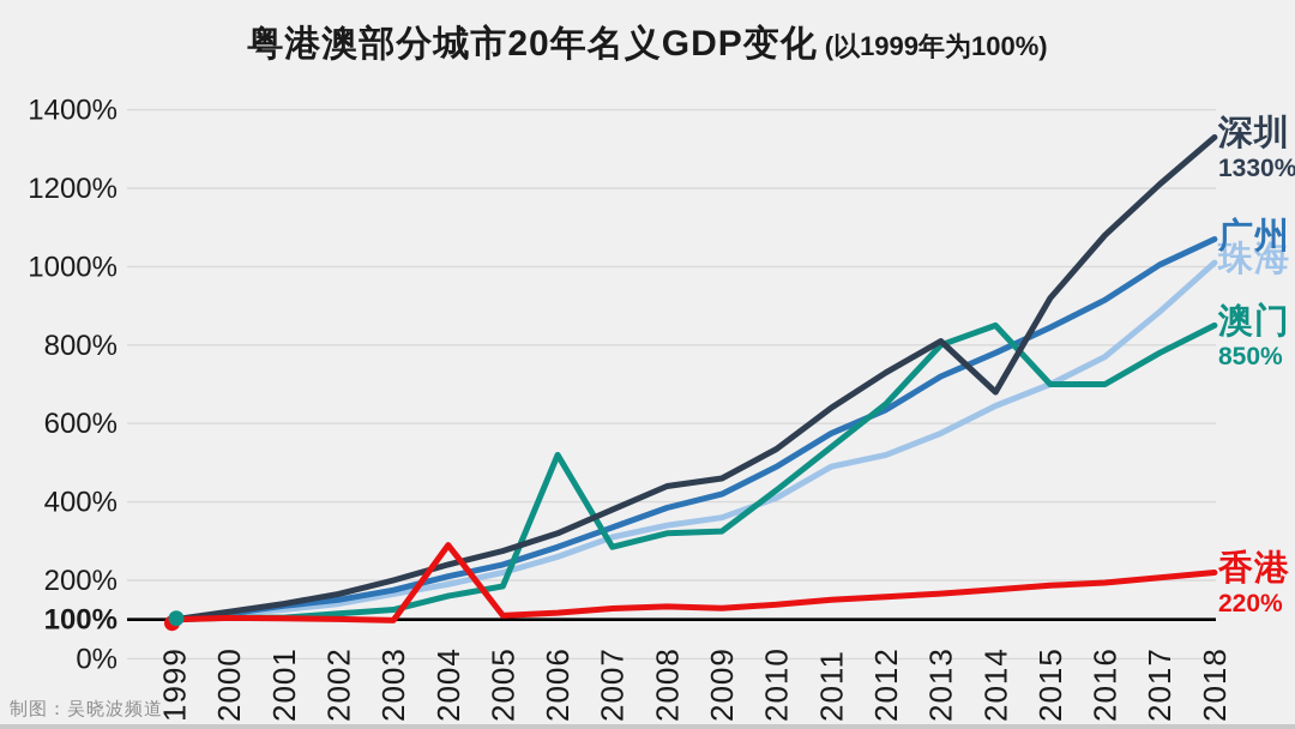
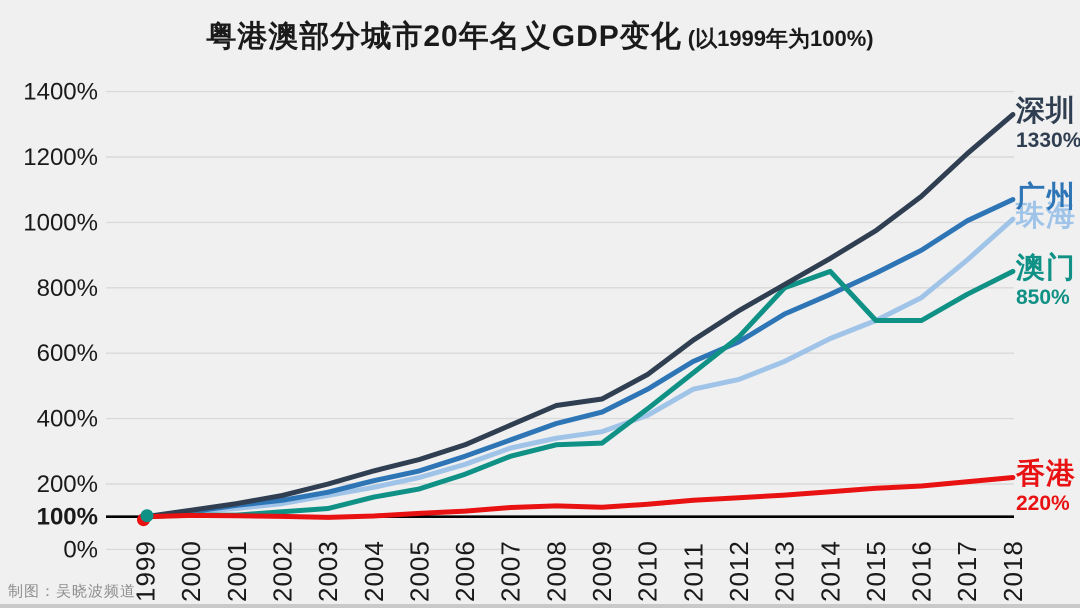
香港/2004: 290% -> 100%
澳门/2006: 520% -> 230%
深圳/2014: 680% -> 890%
深圳/2015: 920% -> 980%
